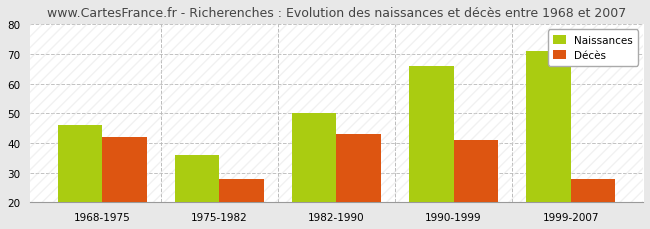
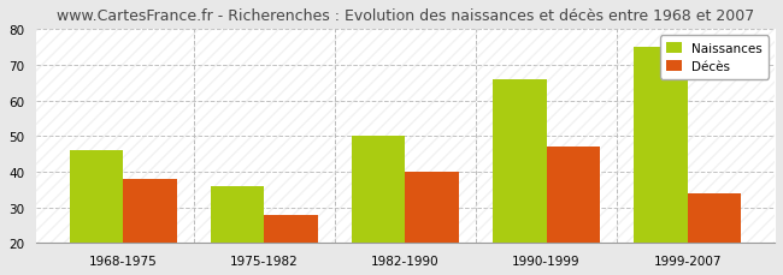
Décès/1968-1975: 42 -> 38
Décès/1982-1990: 43 -> 40
Décès/1990-1999: 41 -> 47
Naissances/1999-2007: 71 -> 75
Décès/1999-2007: 28 -> 34
